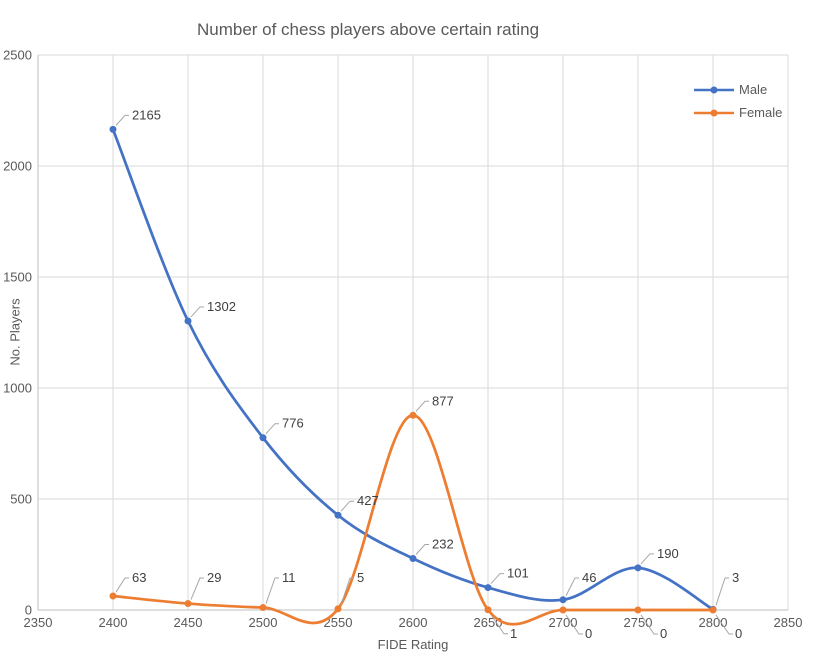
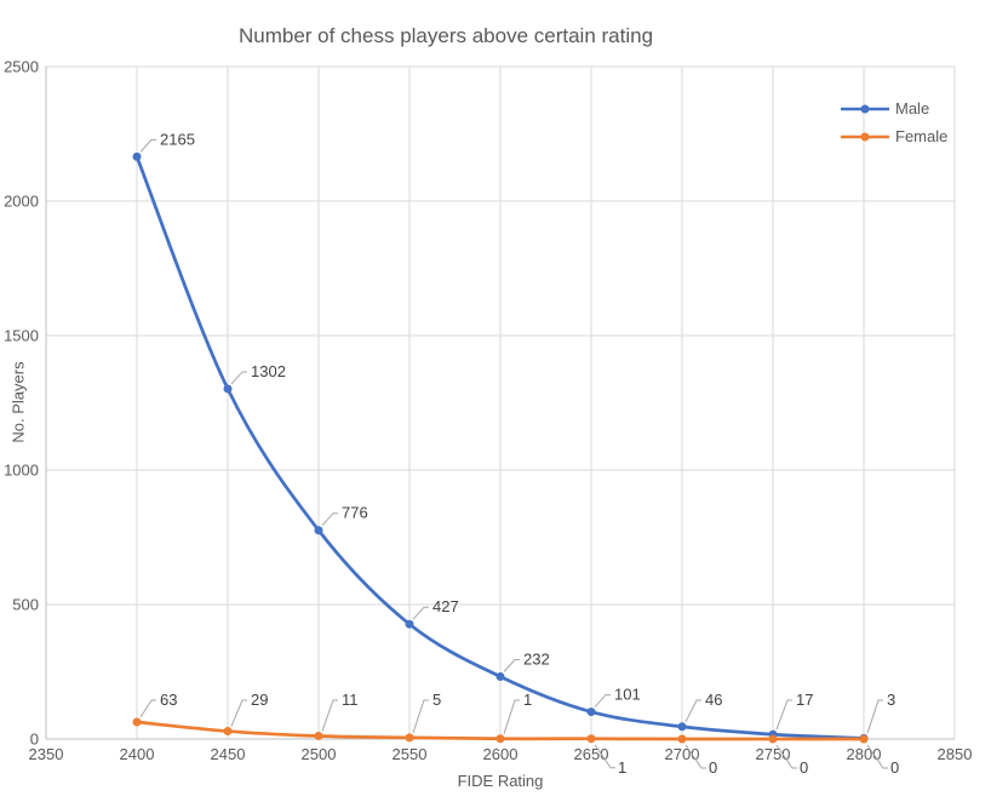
Female/2600: 877 -> 1
Male/2750: 190 -> 17
